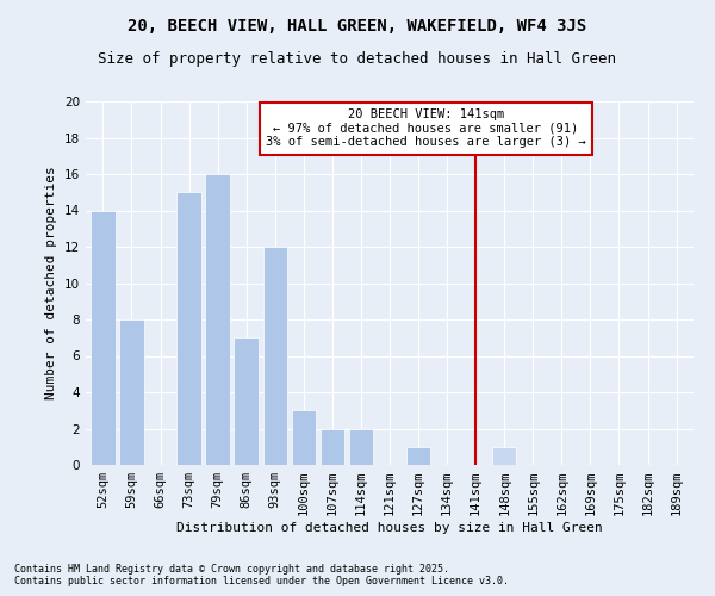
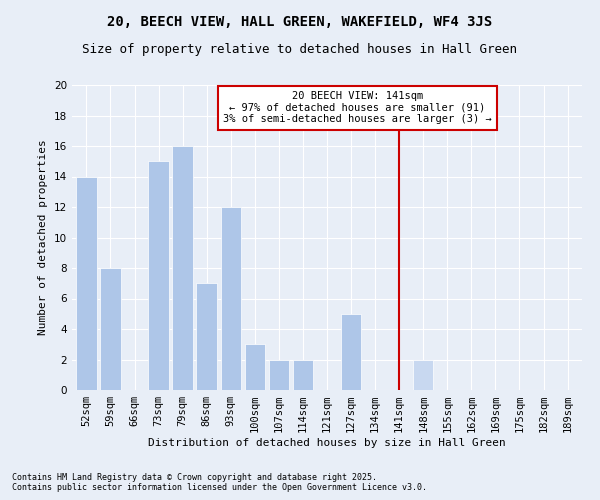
127sqm: 1 -> 5
148sqm: 1 -> 2
